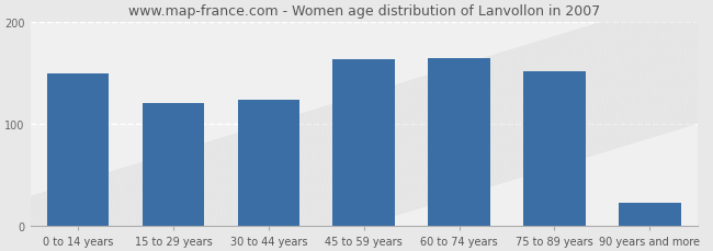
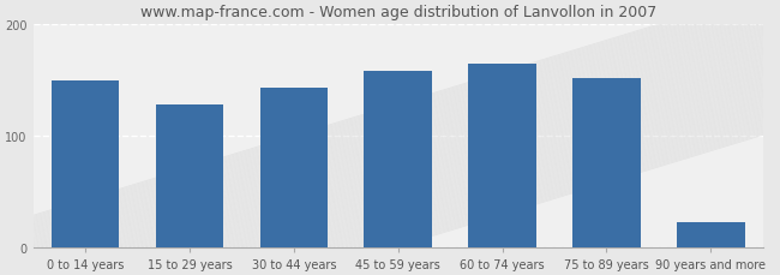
15 to 29 years: 120 -> 128
30 to 44 years: 124 -> 143
45 to 59 years: 164 -> 158
